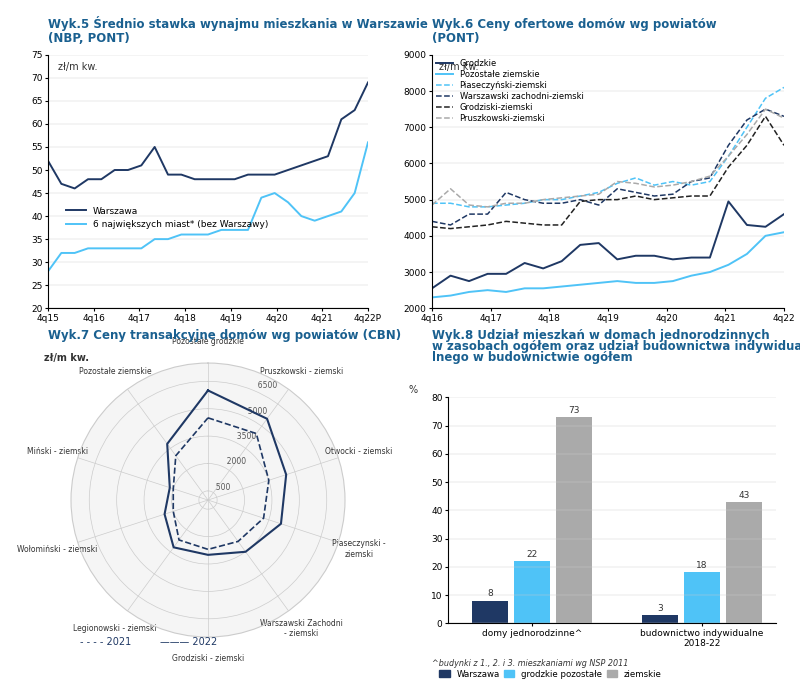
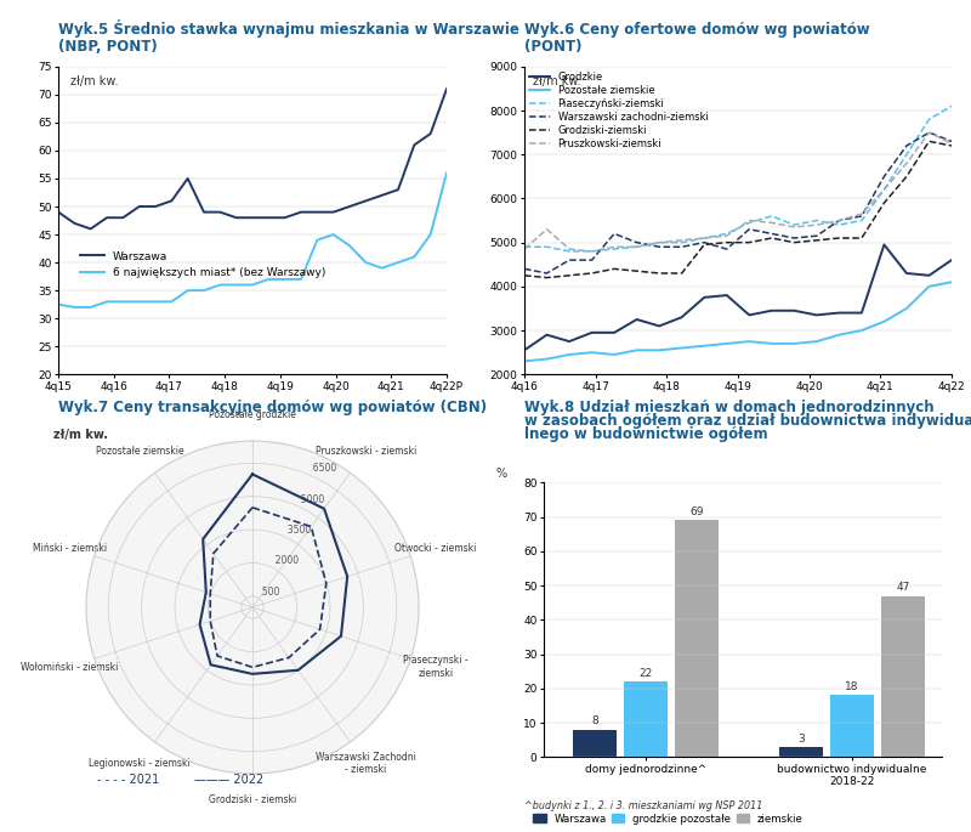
Warszawa/4q15: 52 -> 49
6 największych miast* (bez Warszawy)/4q15: 28.0 -> 32.5
Warszawa/4q22P: 69 -> 71
Grodziski-ziemski/4q22: 6500 -> 7200
ziemskie/domy jednorodzinne^: 73 -> 69
ziemskie/budownictwo indywidualne 2018-22: 43 -> 47
